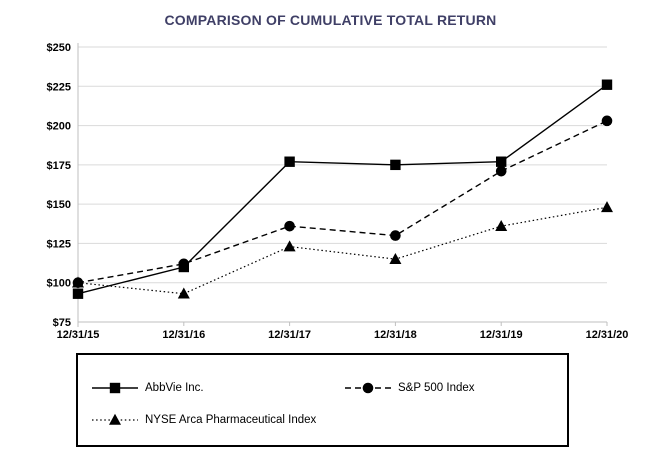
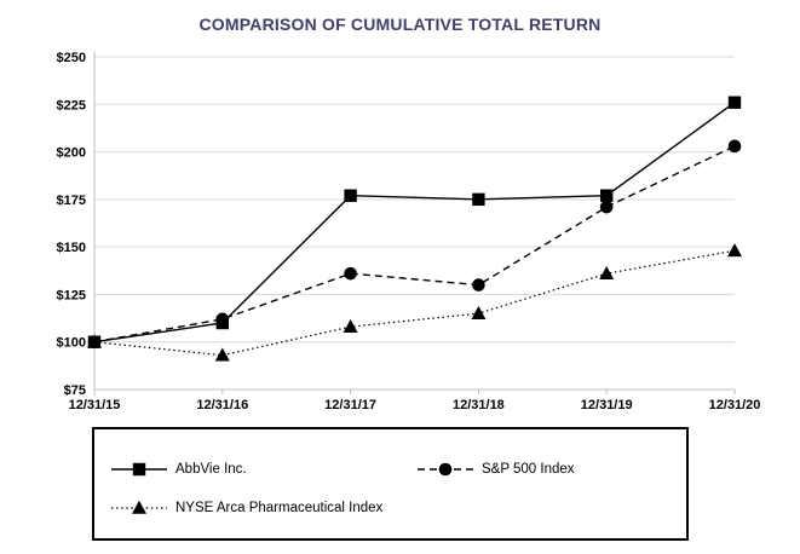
AbbVie Inc./12/31/15: $93 -> $100
NYSE Arca Pharmaceutical Index/12/31/17: $123 -> $108
